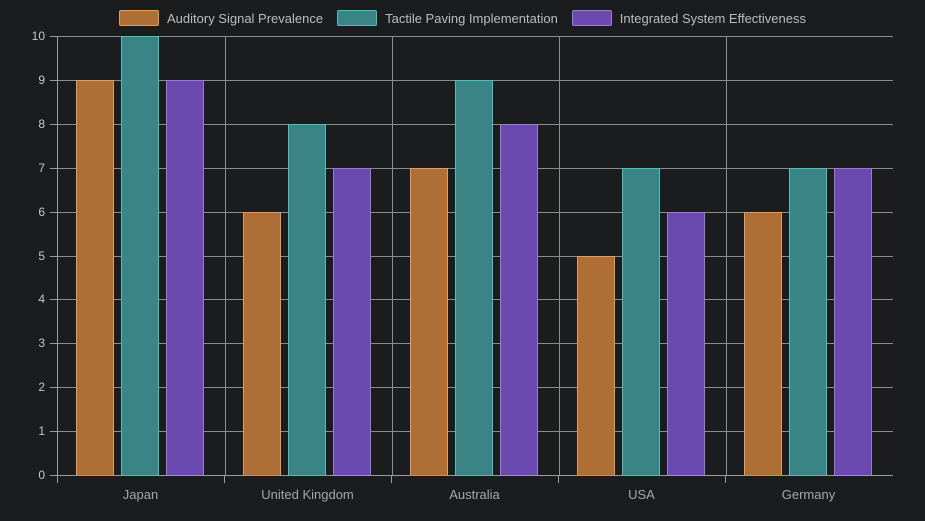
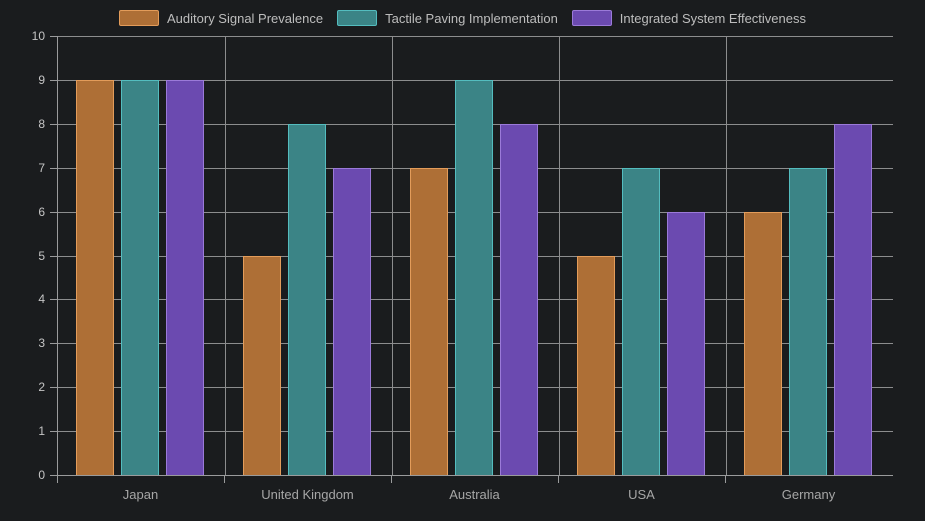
Tactile Paving Implementation/Japan: 10 -> 9
Auditory Signal Prevalence/United Kingdom: 6 -> 5
Integrated System Effectiveness/Germany: 7 -> 8
